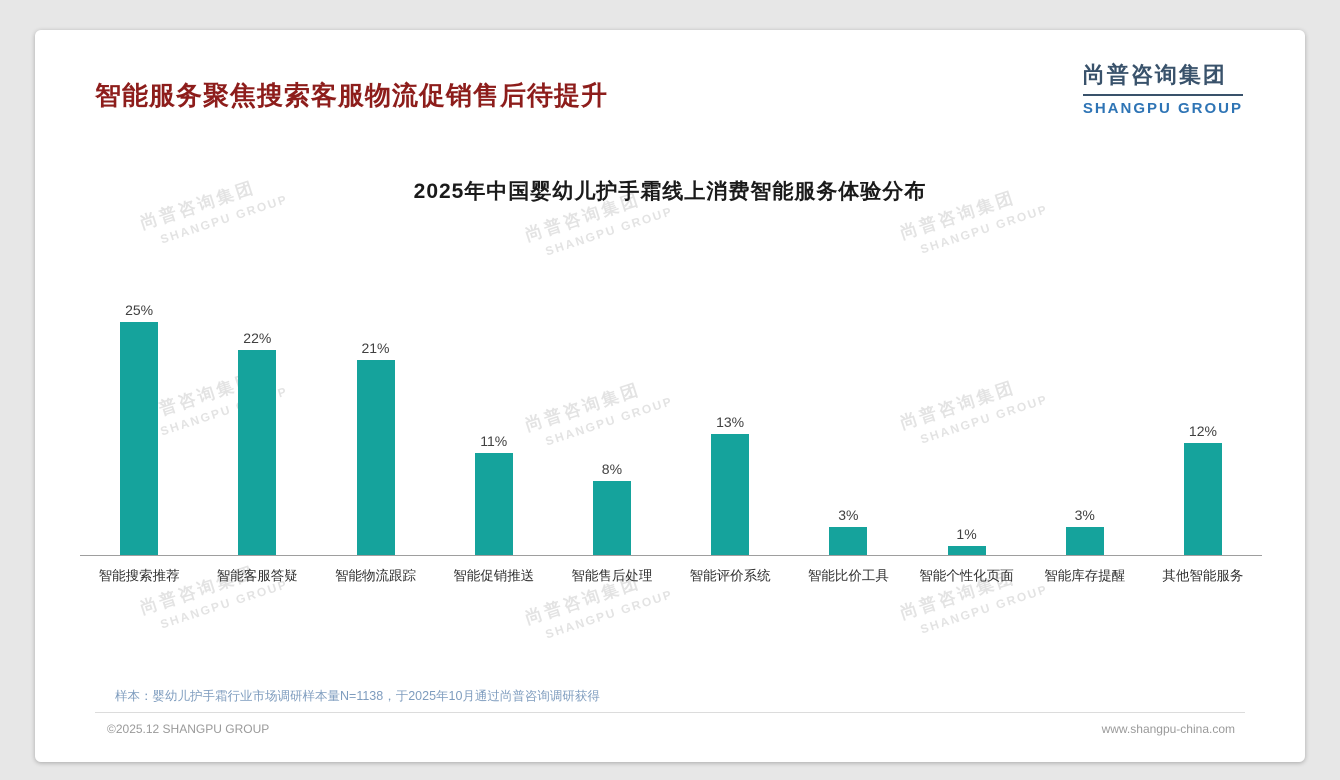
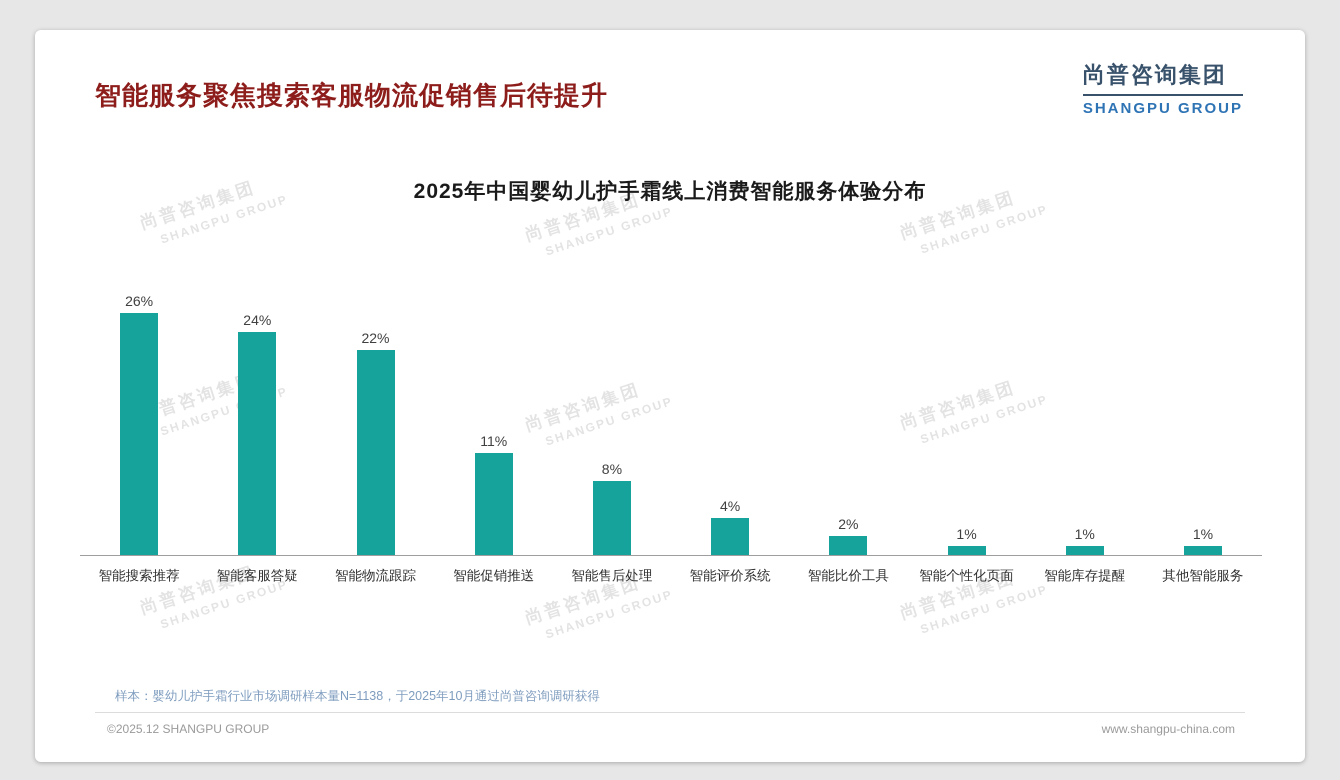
智能搜索推荐: 25% -> 26%
智能客服答疑: 22% -> 24%
智能物流跟踪: 21% -> 22%
智能评价系统: 13% -> 4%
智能比价工具: 3% -> 2%
智能库存提醒: 3% -> 1%
其他智能服务: 12% -> 1%
